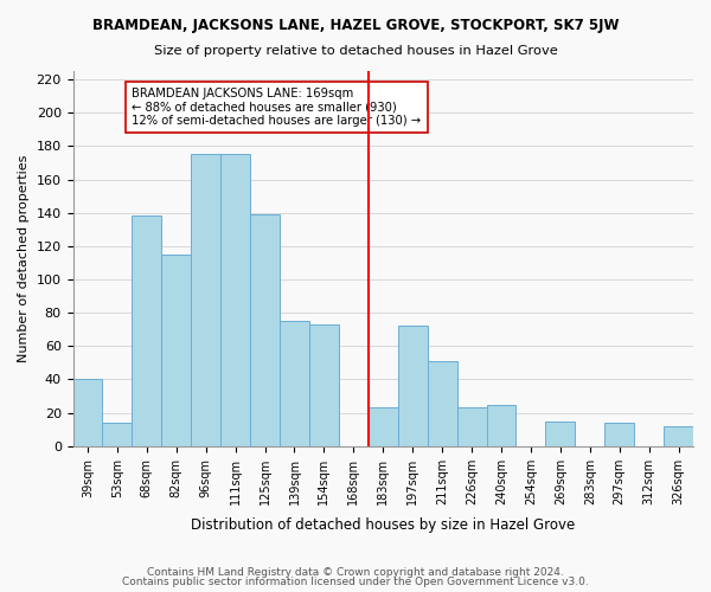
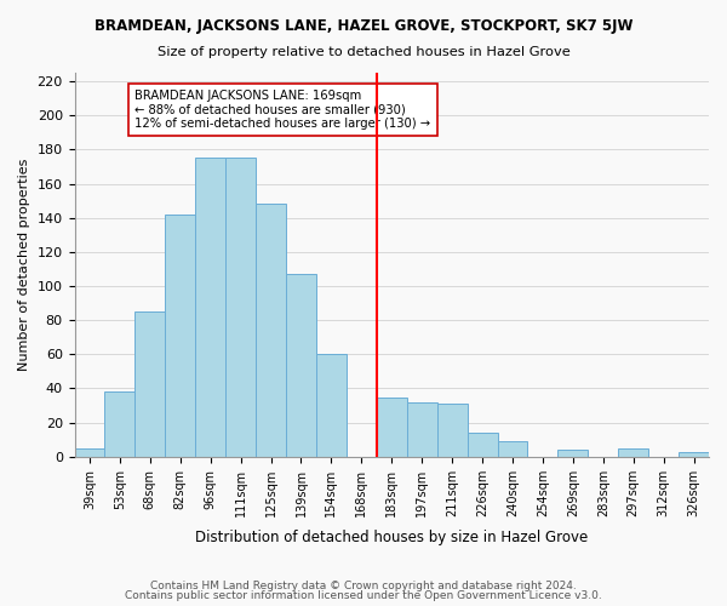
39sqm: 40 -> 5
53sqm: 14 -> 38
68sqm: 138 -> 85
82sqm: 115 -> 142
125sqm: 139 -> 148
139sqm: 75 -> 107
154sqm: 73 -> 60
183sqm: 23 -> 35
197sqm: 72 -> 32
211sqm: 51 -> 31
226sqm: 23 -> 14
240sqm: 25 -> 9
269sqm: 15 -> 4
297sqm: 14 -> 5
326sqm: 12 -> 3
